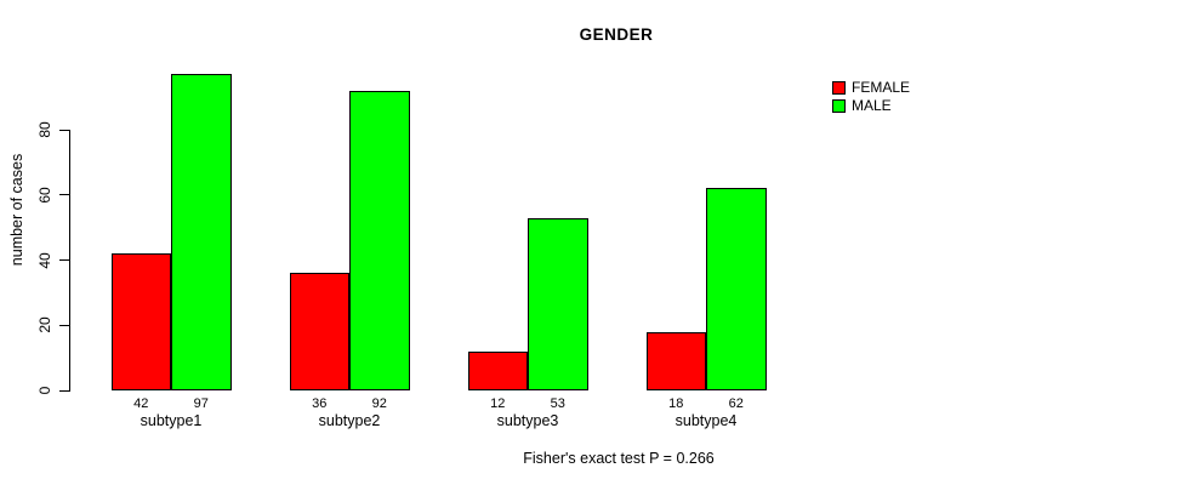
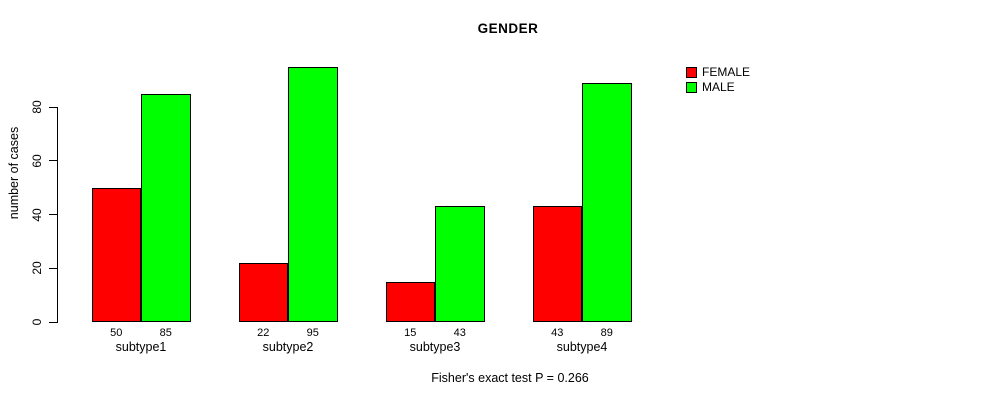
FEMALE/subtype1: 42 -> 50
MALE/subtype1: 97 -> 85
FEMALE/subtype2: 36 -> 22
MALE/subtype2: 92 -> 95
FEMALE/subtype3: 12 -> 15
MALE/subtype3: 53 -> 43
FEMALE/subtype4: 18 -> 43
MALE/subtype4: 62 -> 89
